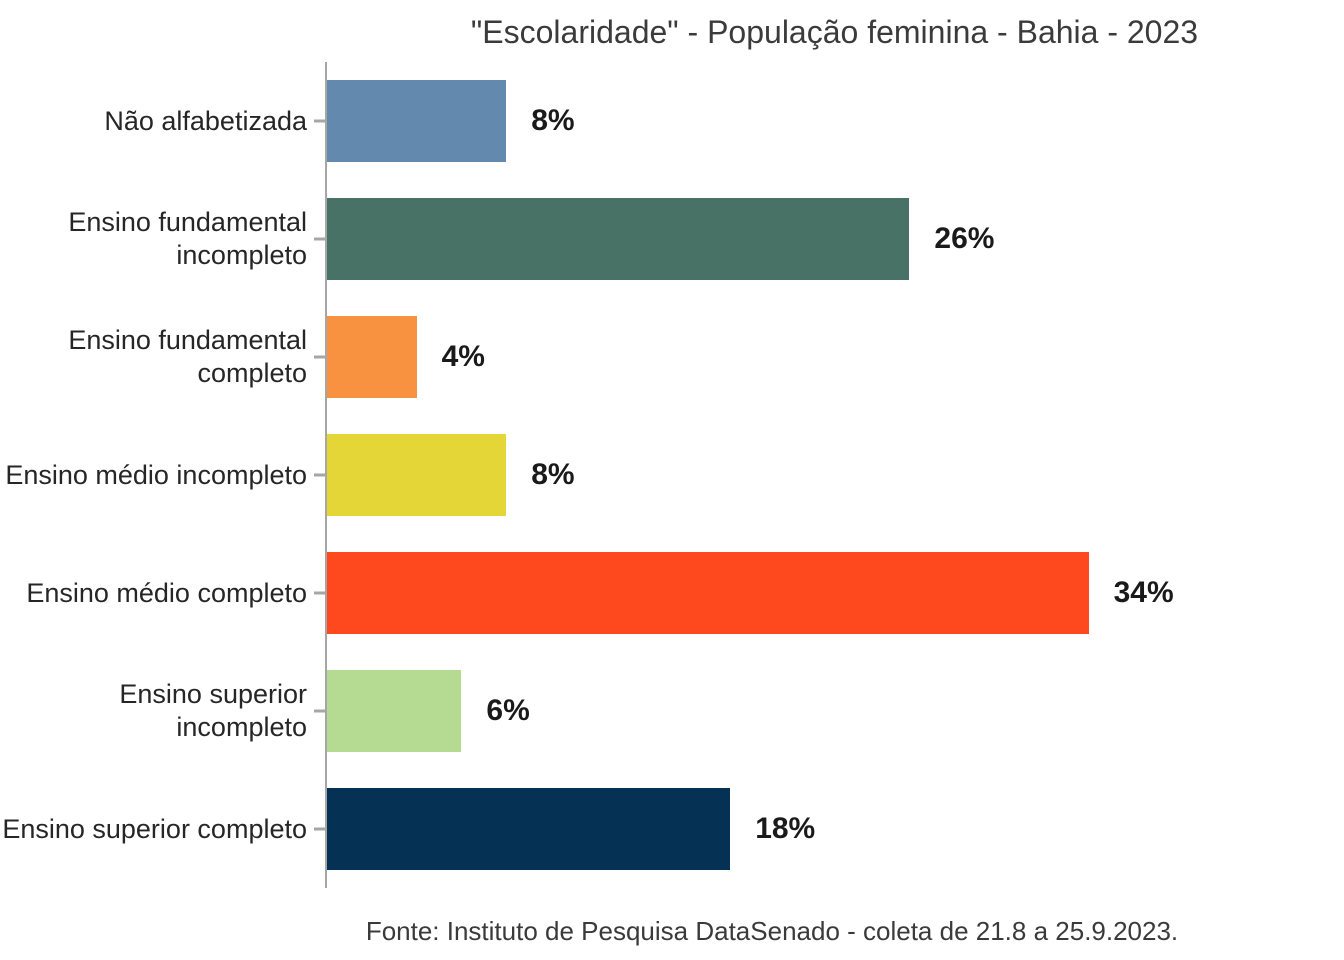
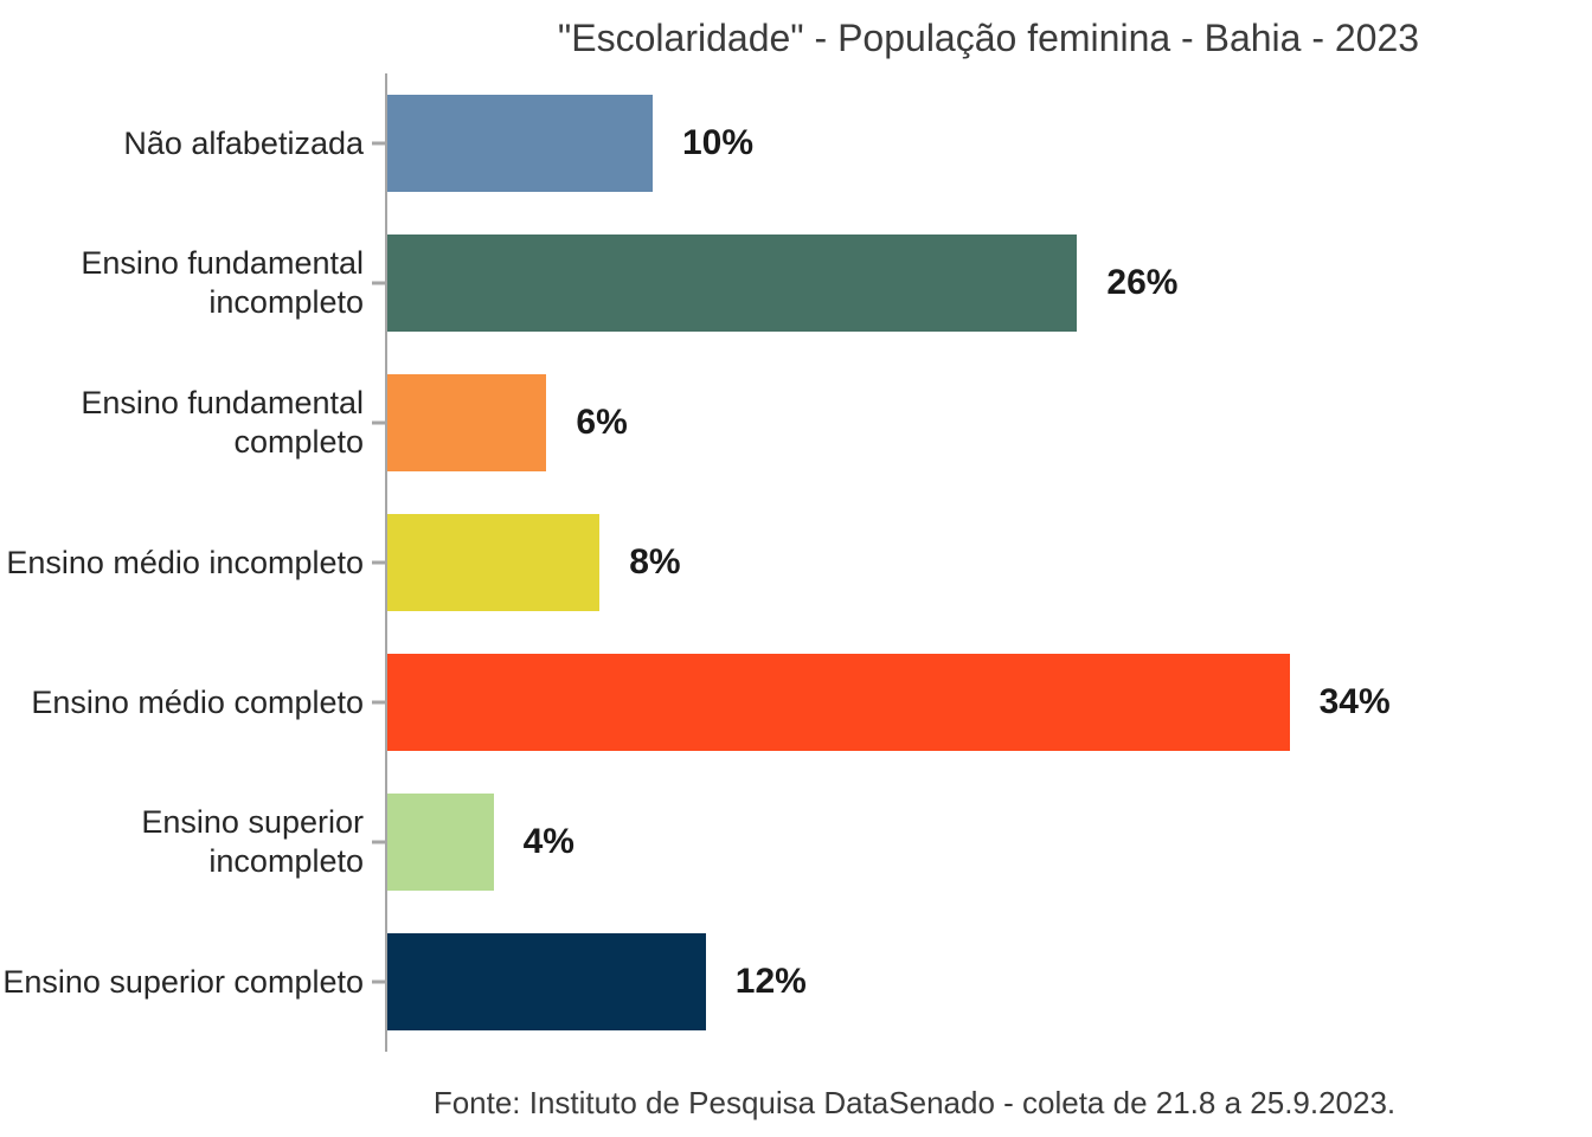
Não alfabetizada: 8% -> 10%
Ensino fundamental completo: 4% -> 6%
Ensino superior incompleto: 6% -> 4%
Ensino superior completo: 18% -> 12%
